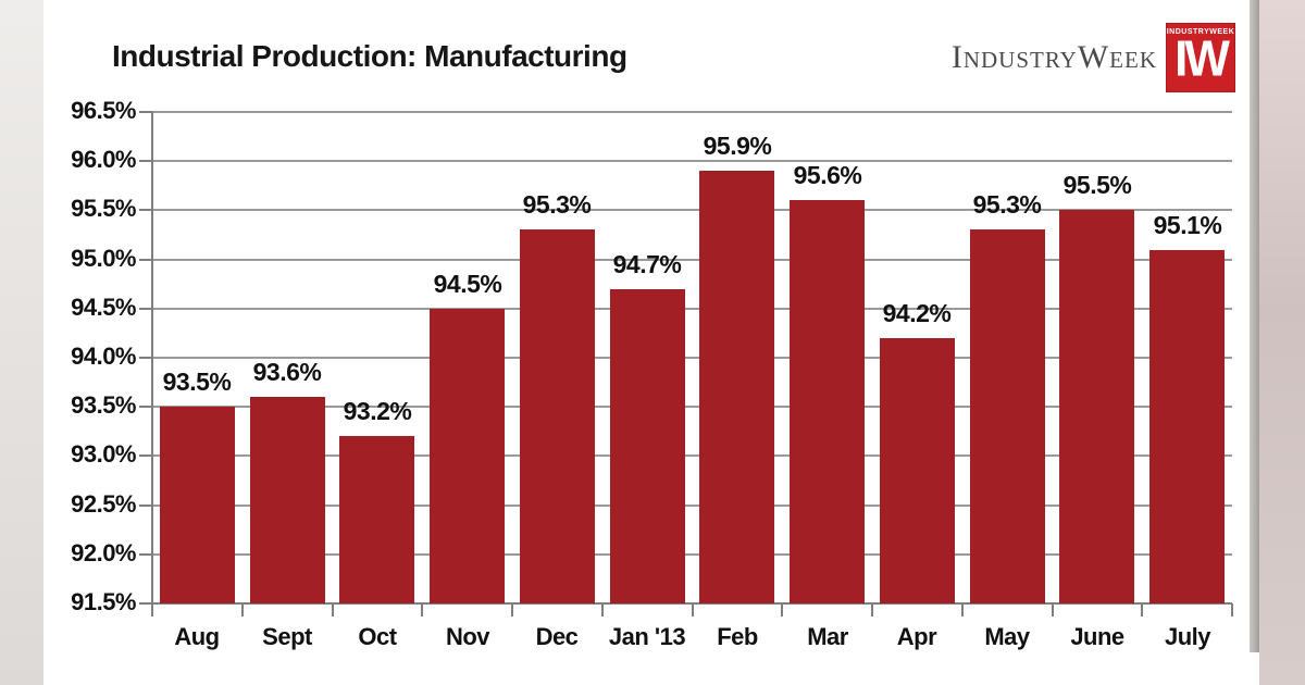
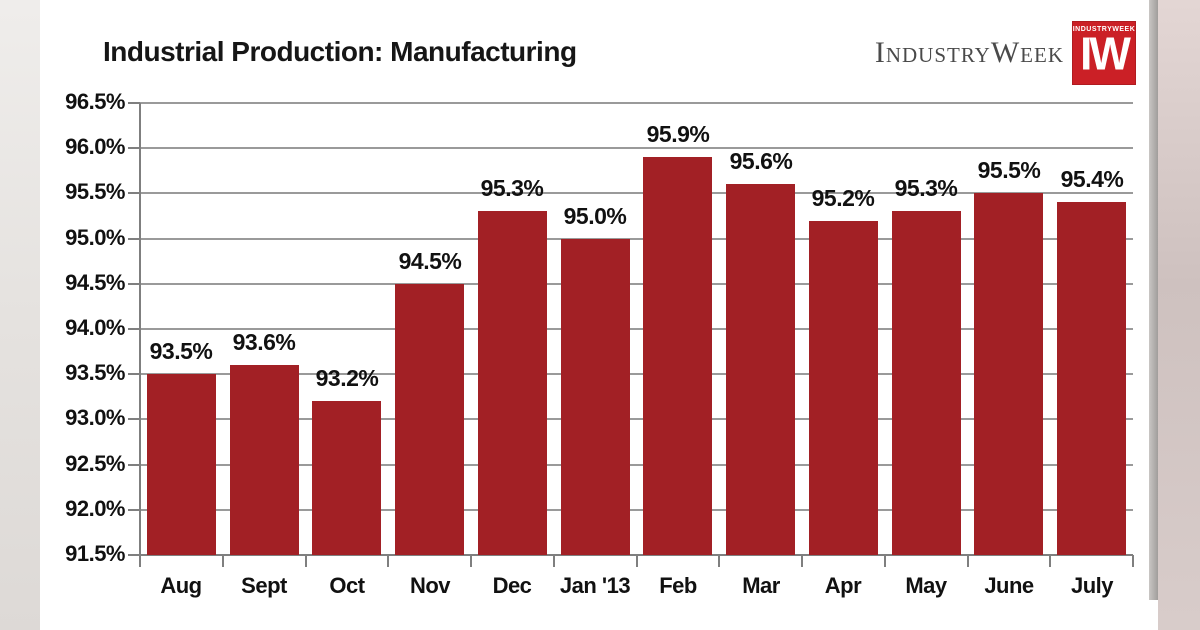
Jan '13: 94.7% -> 95.0%
Apr: 94.2% -> 95.2%
July: 95.1% -> 95.4%
